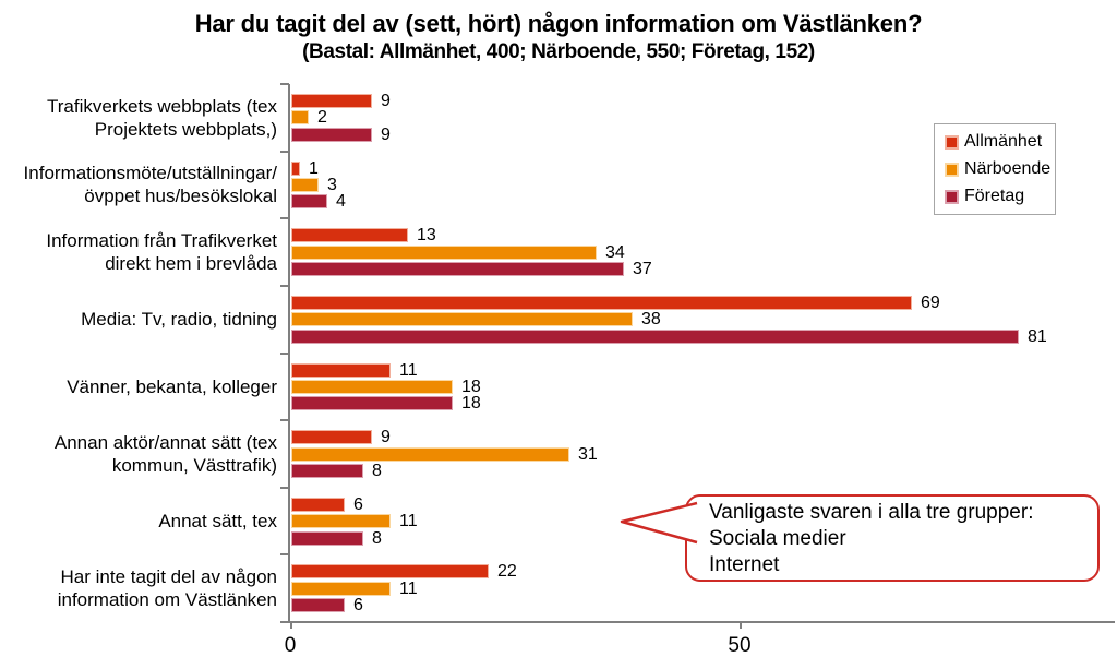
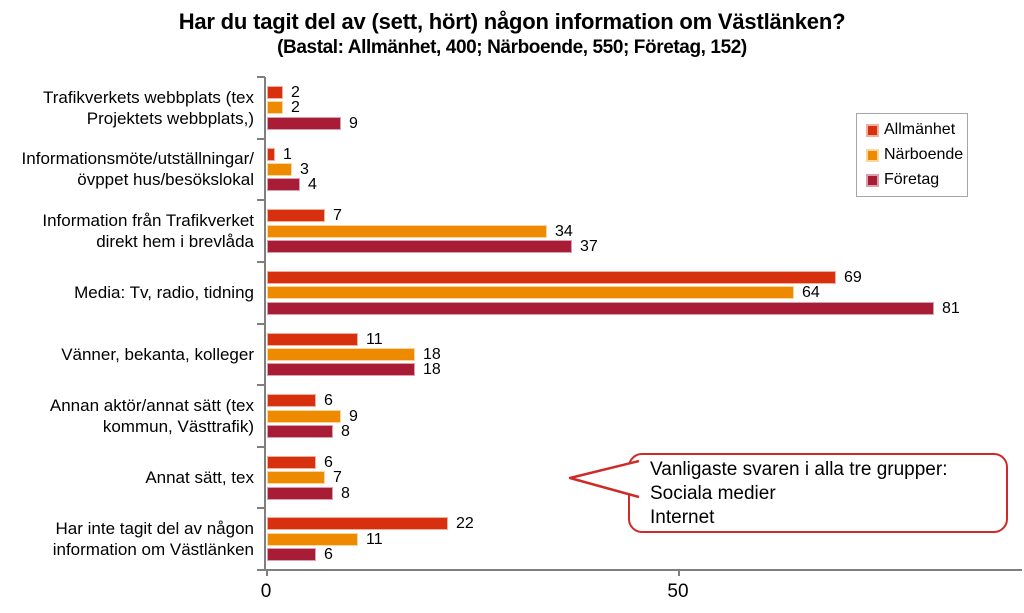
Allmänhet/Trafikverkets webbplats (tex Projektets webbplats,): 9 -> 2
Allmänhet/Information från Trafikverket direkt hem i brevlåda: 13 -> 7
Närboende/Media: Tv, radio, tidning: 38 -> 64
Allmänhet/Annan aktör/annat sätt (tex kommun, Västtrafik): 9 -> 6
Närboende/Annan aktör/annat sätt (tex kommun, Västtrafik): 31 -> 9
Närboende/Annat sätt, tex: 11 -> 7
